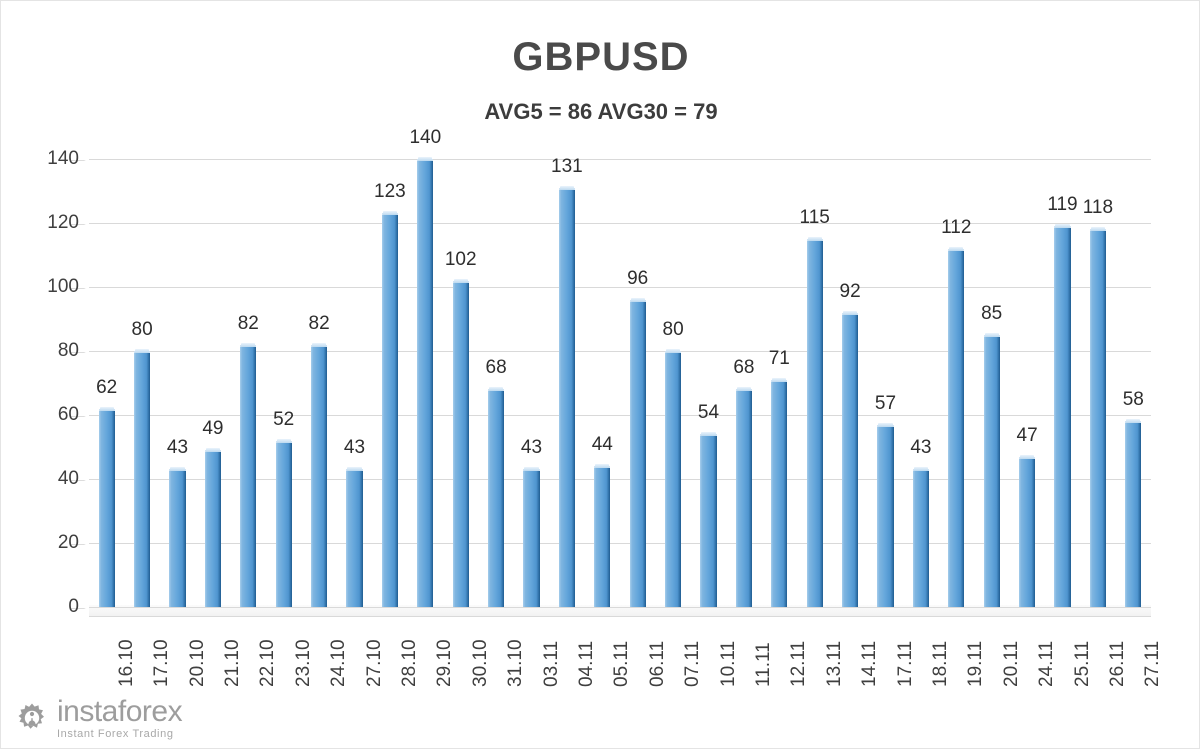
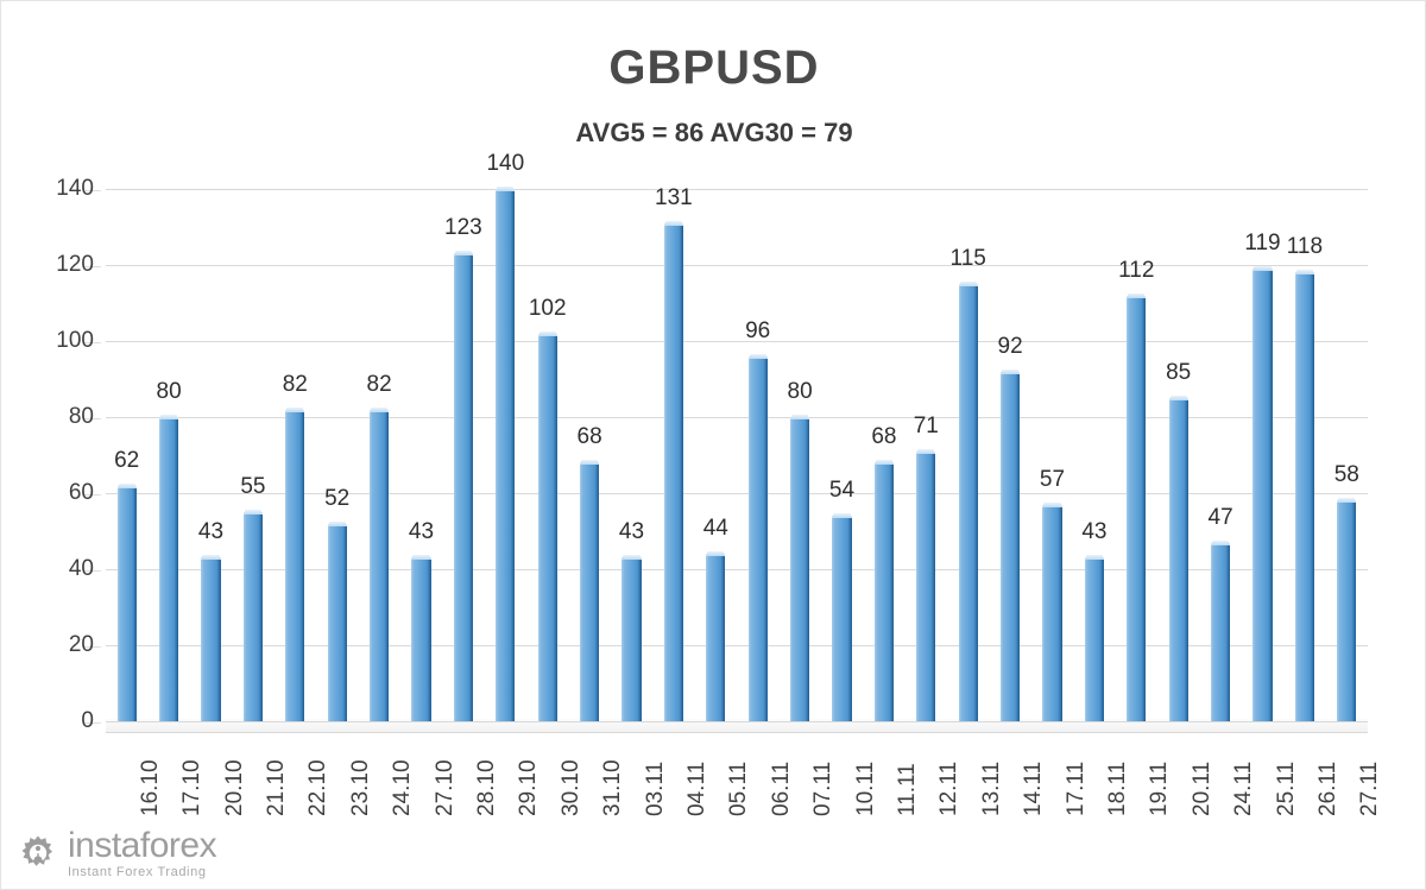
21.10: 49 -> 55
